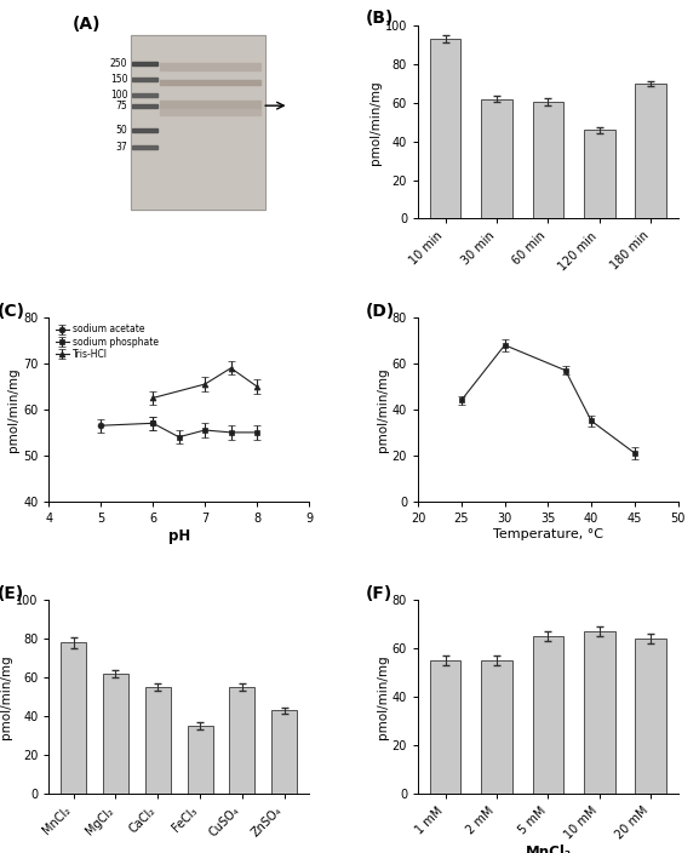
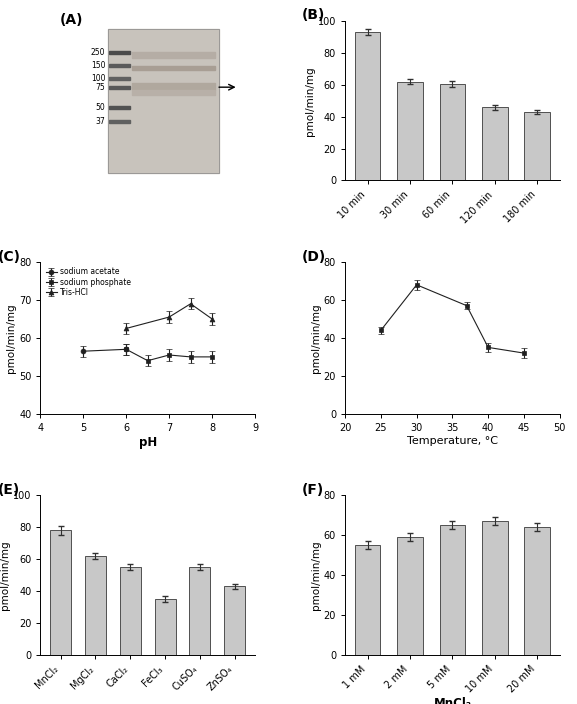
180 min: 70 -> 43
45: 21 -> 32
2 mM: 55 -> 59
